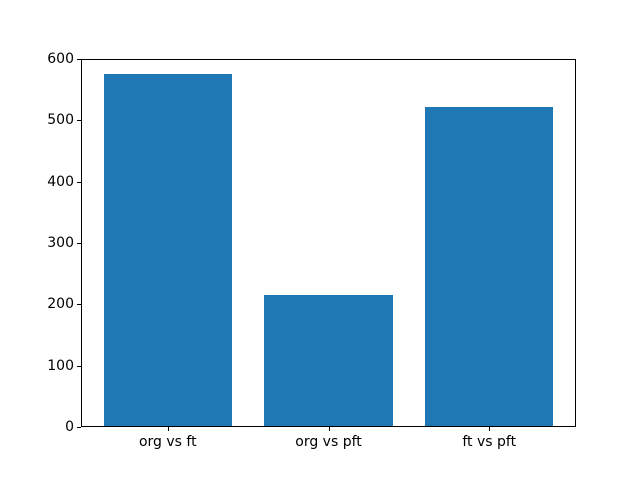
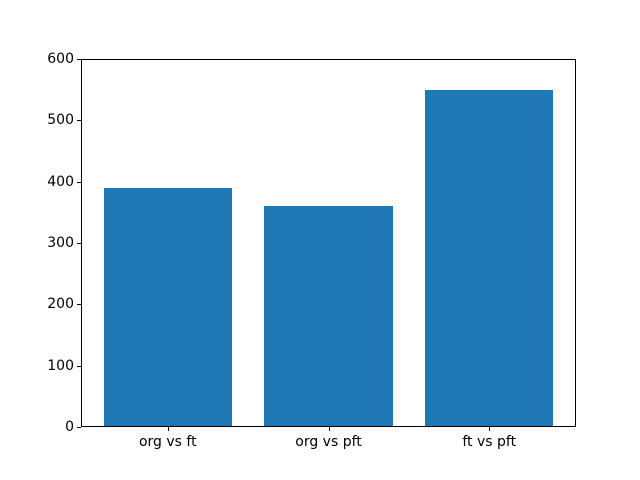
org vs ft: 580 -> 390
org vs pft: 220 -> 360
ft vs pft: 520 -> 550
